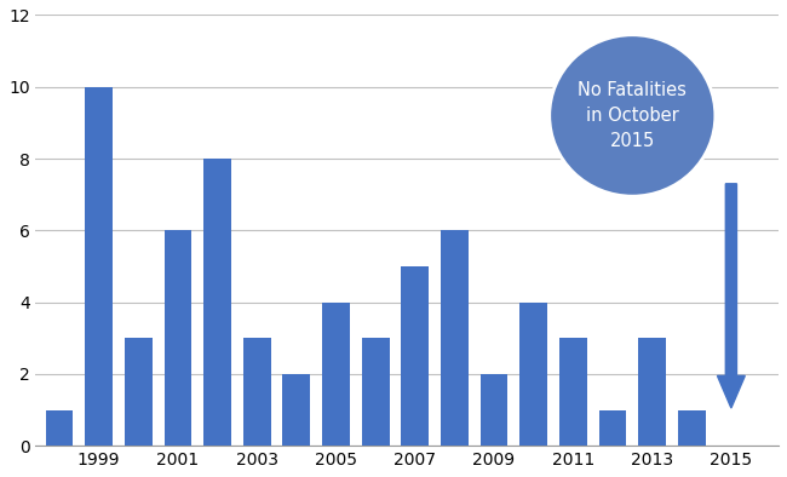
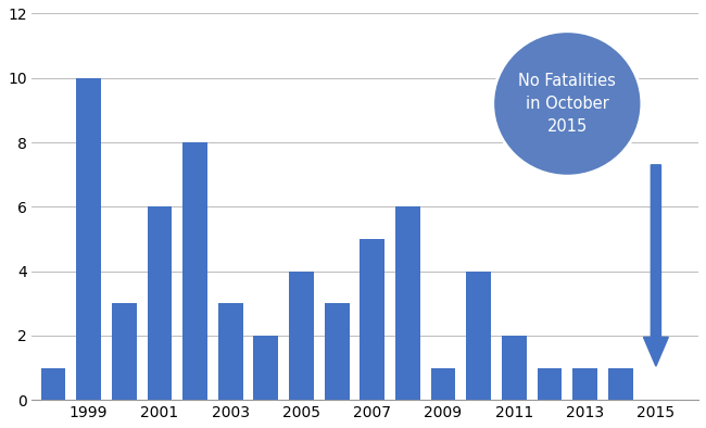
2009: 2 -> 1
2011: 3 -> 2
2013: 3 -> 1
